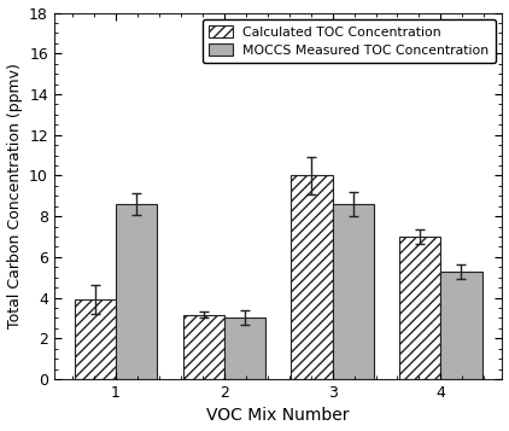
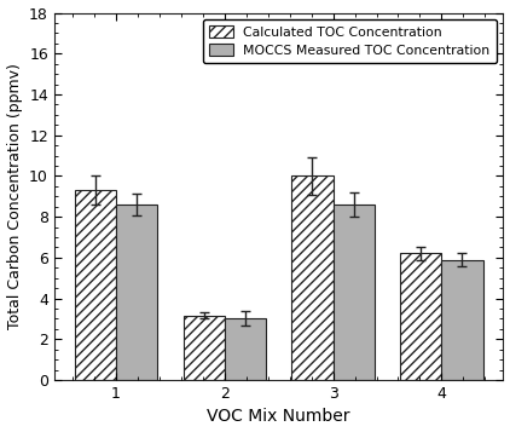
Calculated TOC Concentration/1: 3.9 -> 9.3
Calculated TOC Concentration/4: 7.0 -> 6.2
MOCCS Measured TOC Concentration/4: 5.3 -> 5.9
